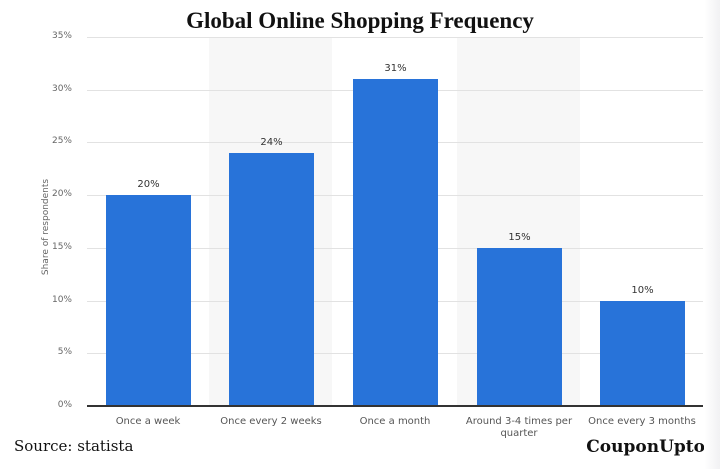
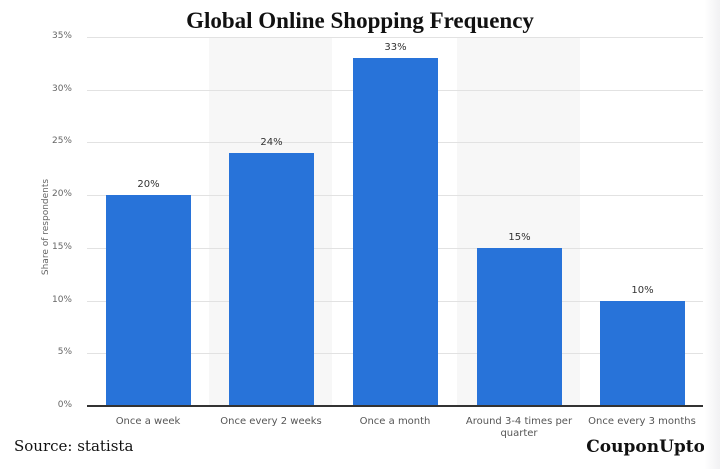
Once a month: 31% -> 33%
